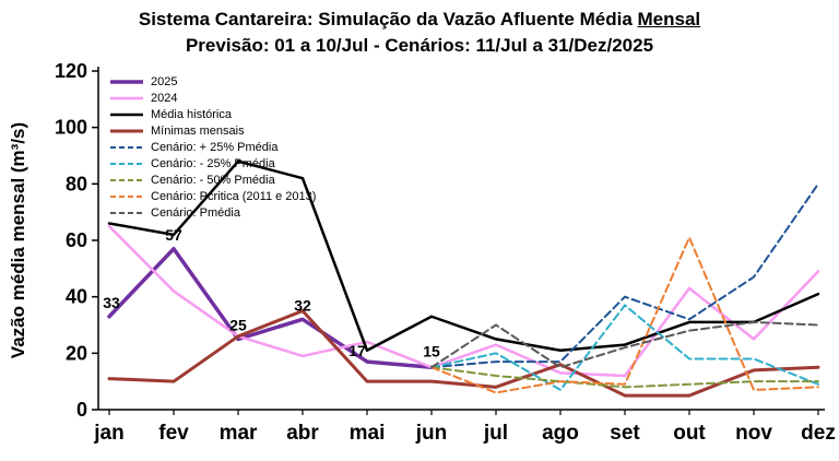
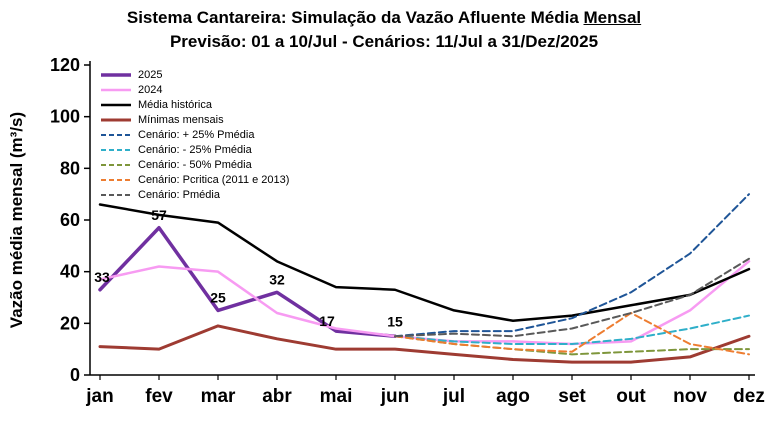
2024/jan: 65 -> 37
2024/mar: 26 -> 40
Média histórica/mar: 88 -> 59
Mínimas mensais/mar: 26 -> 19
2024/abr: 19 -> 24
Média histórica/abr: 82 -> 44
Mínimas mensais/abr: 35 -> 14
2024/mai: 24 -> 18
Média histórica/mai: 21 -> 34
2024/jul: 23 -> 13
Cenário: - 25% Pmédia/jul: 20 -> 13
Cenário: Pcritica (2011 e 2013)/jul: 6 -> 12
Cenário: Pmédia/jul: 30 -> 16
Mínimas mensais/ago: 16 -> 6
Cenário: - 25% Pmédia/ago: 7 -> 12
Cenário: + 25% Pmédia/set: 40 -> 22
Cenário: - 25% Pmédia/set: 37 -> 12
Cenário: Pmédia/set: 22 -> 18
2024/out: 43 -> 13
Média histórica/out: 31 -> 27
Cenário: - 25% Pmédia/out: 18 -> 14
Cenário: Pcritica (2011 e 2013)/out: 61 -> 24
Cenário: Pmédia/out: 28 -> 24
Mínimas mensais/nov: 14 -> 7
Cenário: Pcritica (2011 e 2013)/nov: 7 -> 12
2024/dez: 49 -> 44
Cenário: + 25% Pmédia/dez: 80 -> 70
Cenário: - 25% Pmédia/dez: 9 -> 23
Cenário: Pmédia/dez: 30 -> 45
